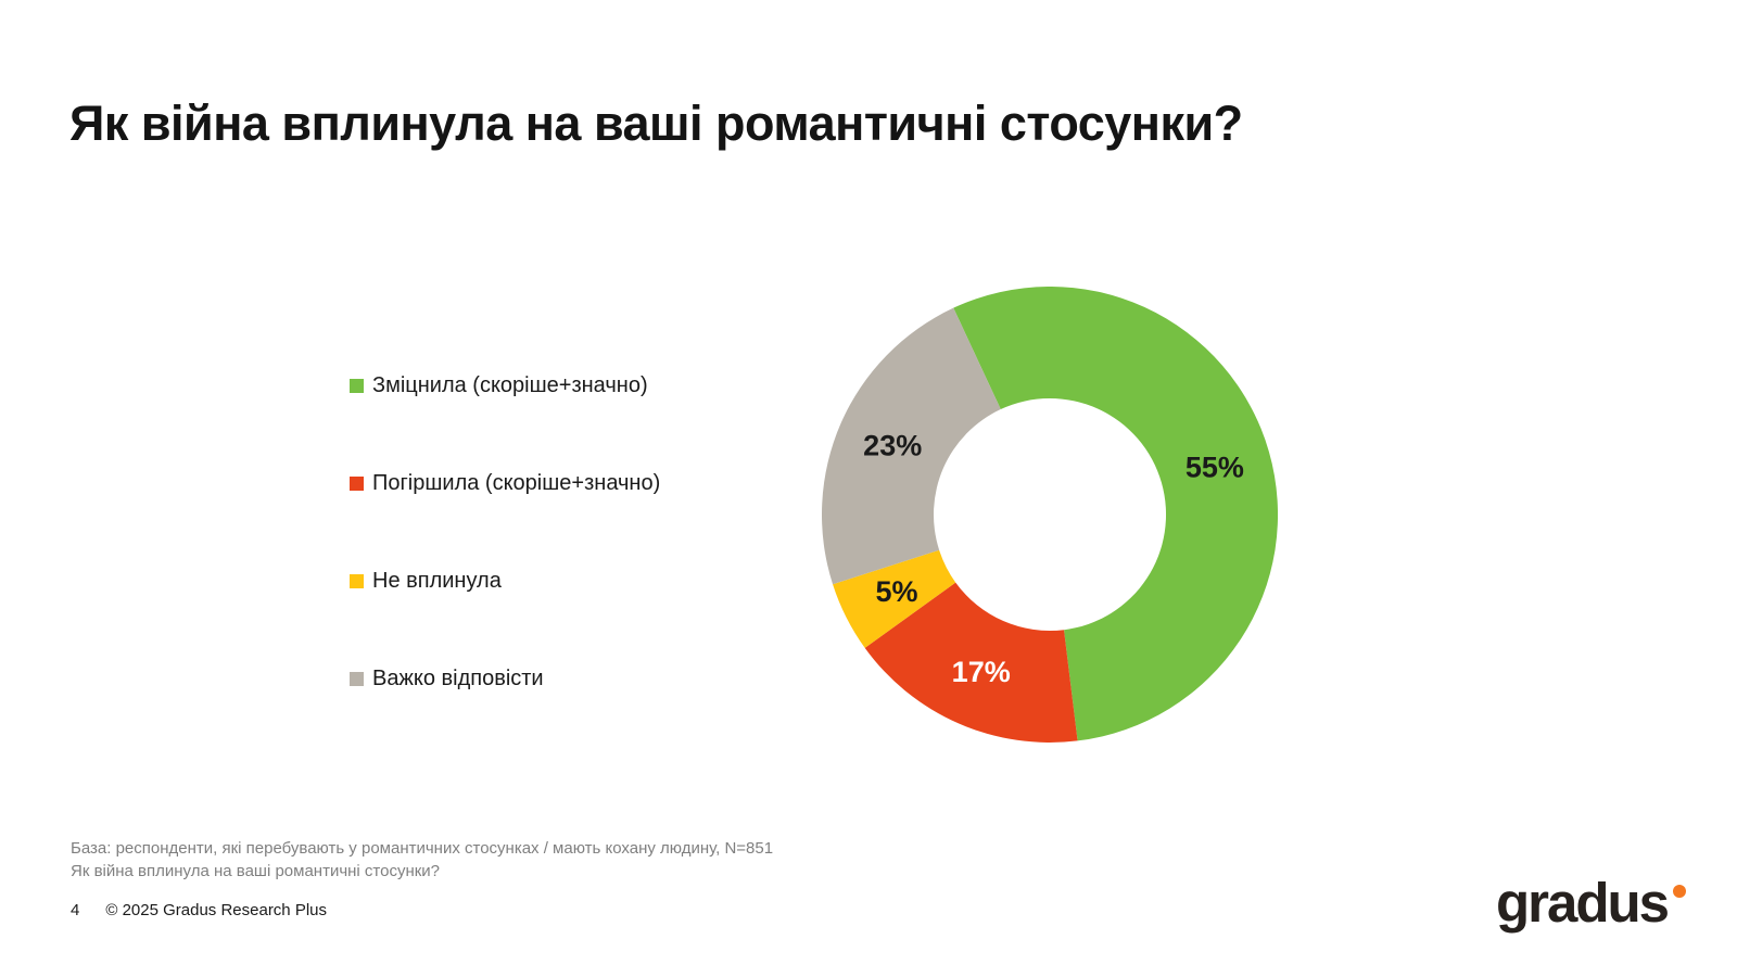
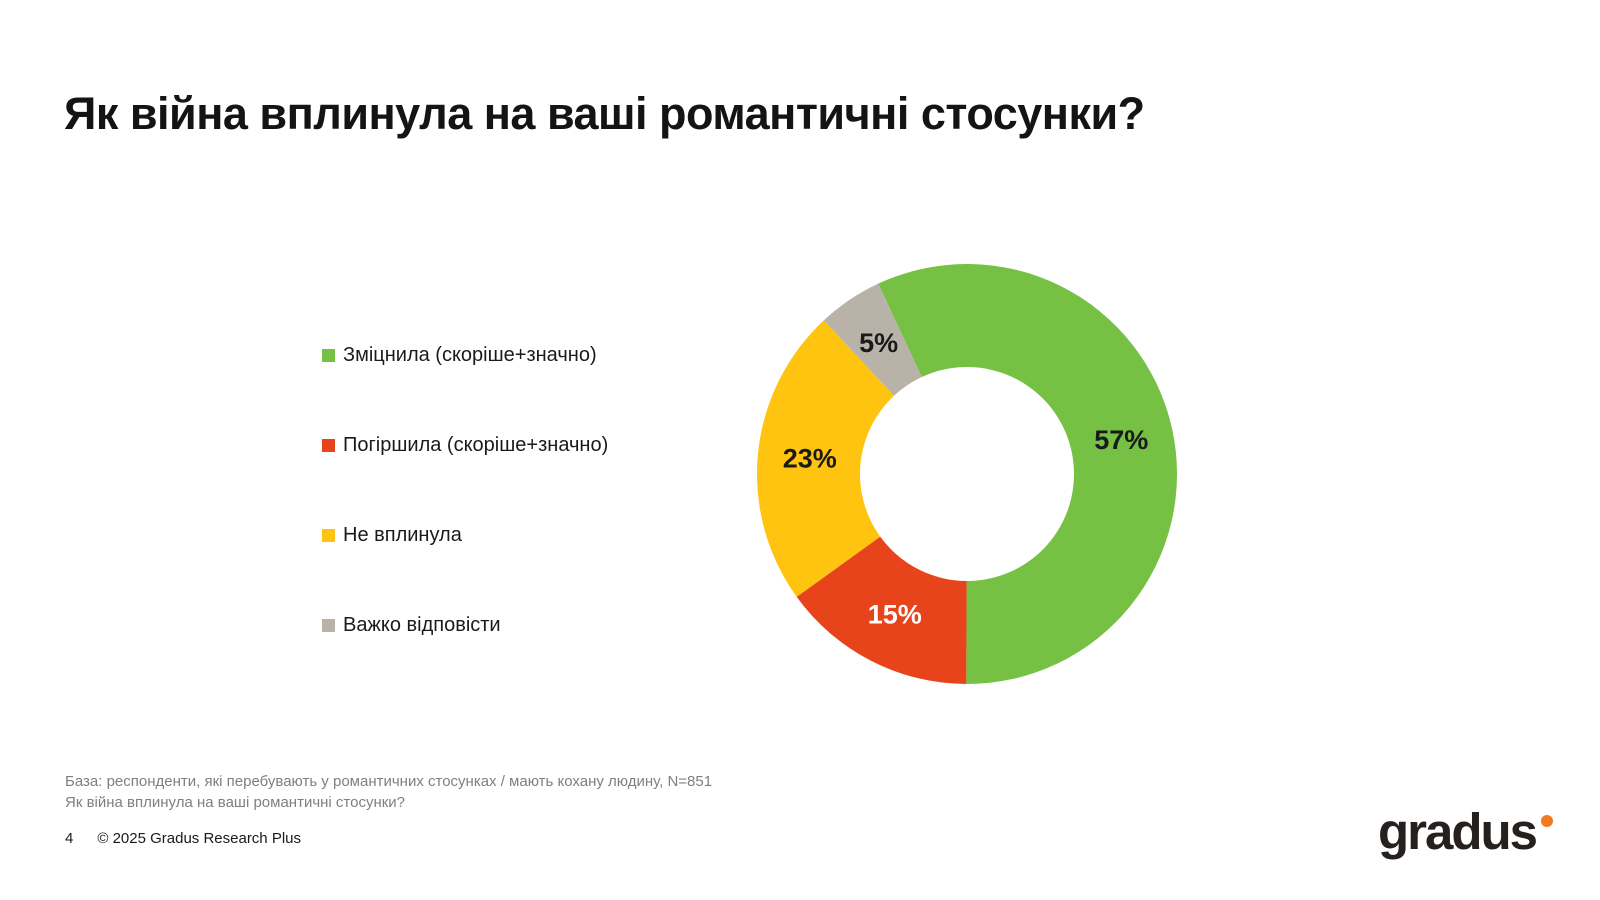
Зміцнила (скоріше+значно): 55% -> 57%
Погіршила (скоріше+значно): 17% -> 15%
Не вплинула: 5% -> 23%
Важко відповісти: 23% -> 5%
